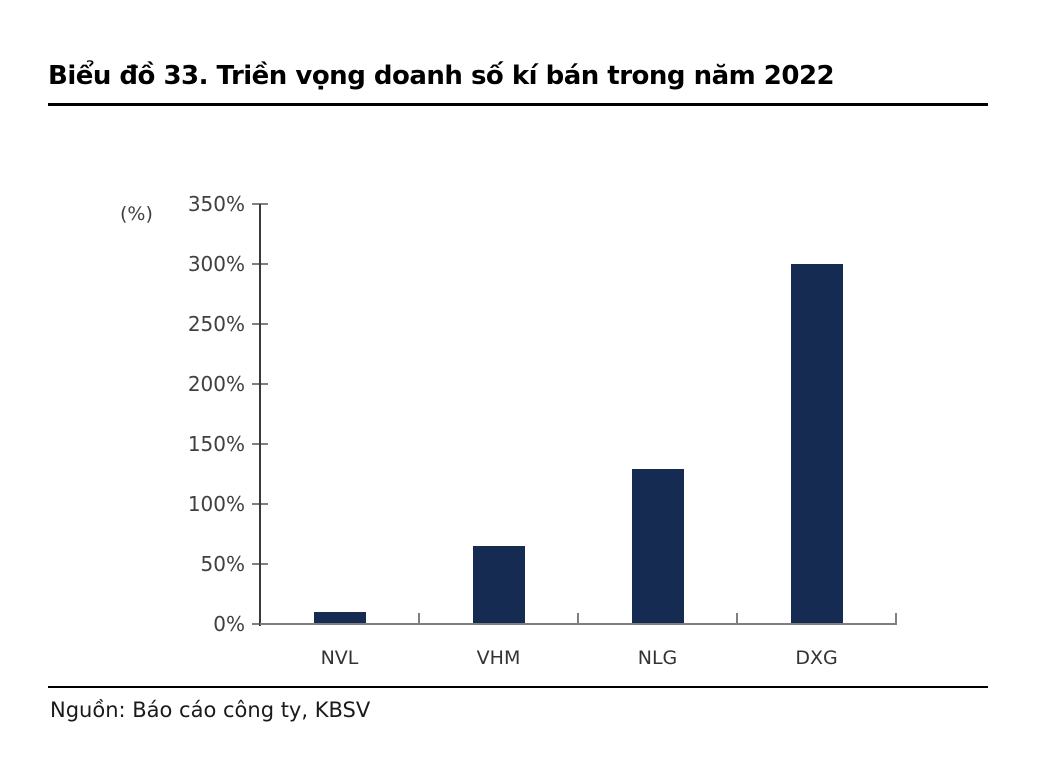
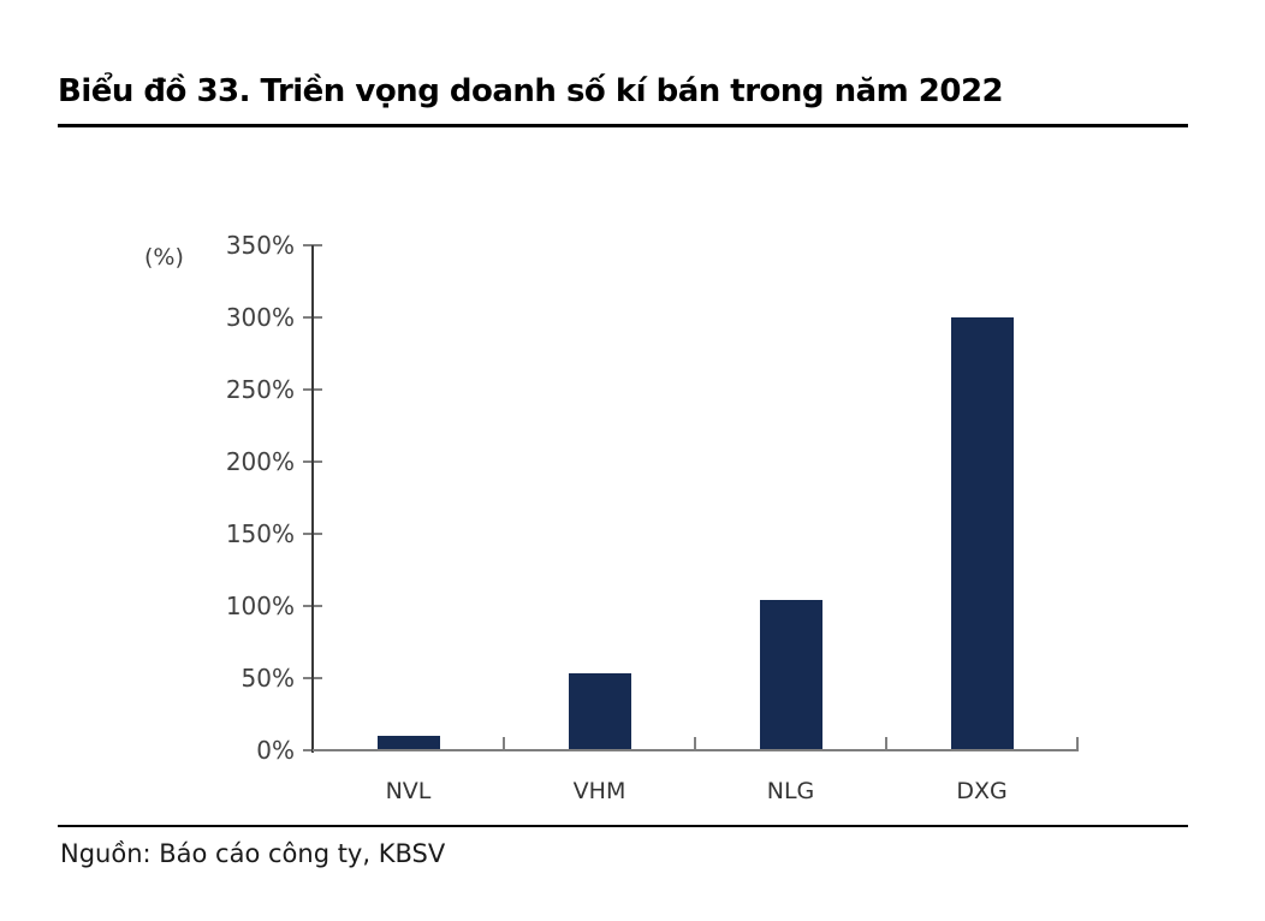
VHM: 65% -> 53%
NLG: 129% -> 104%
